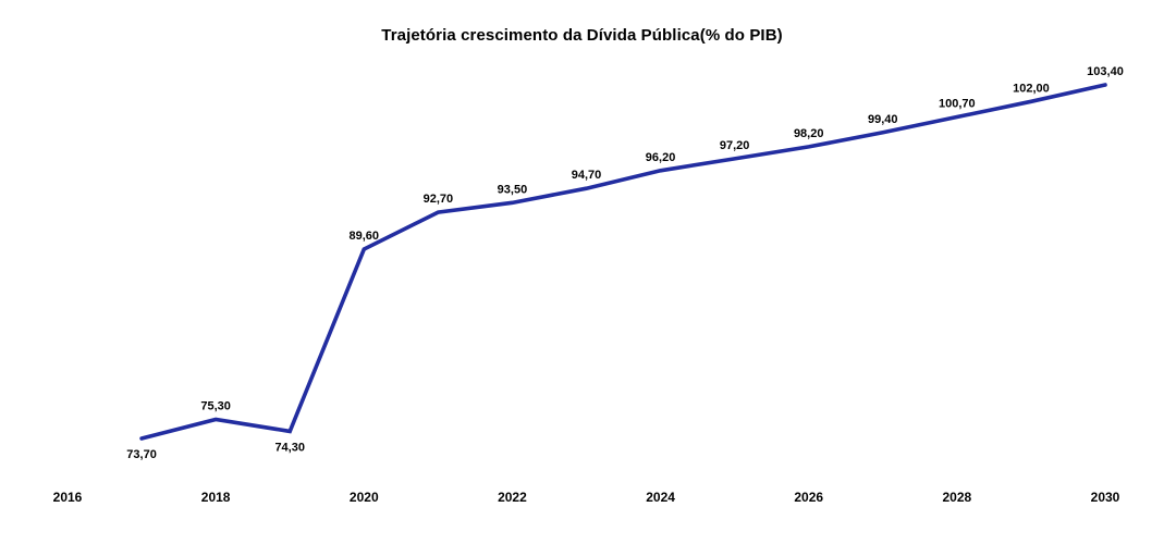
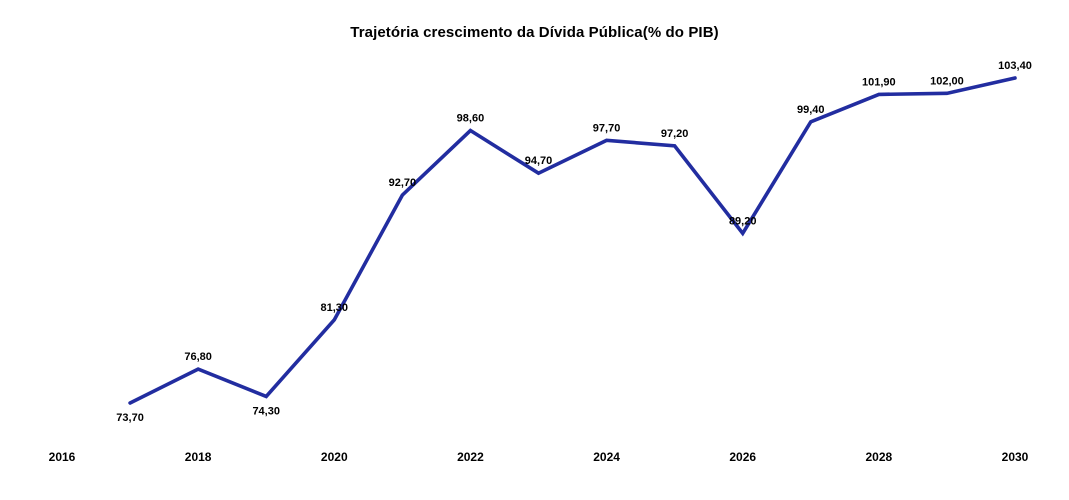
2018: 75,30 -> 76,80
2020: 89,60 -> 81,30
2022: 93,50 -> 98,60
2024: 96,20 -> 97,70
2026: 98,20 -> 89,20
2028: 100,70 -> 101,90
